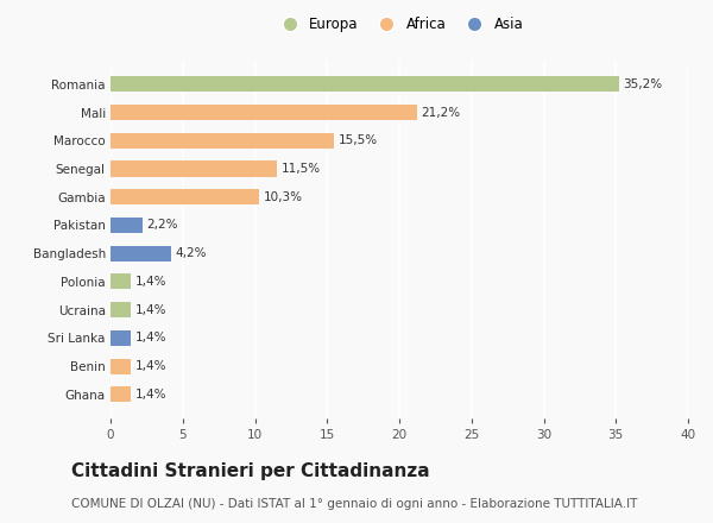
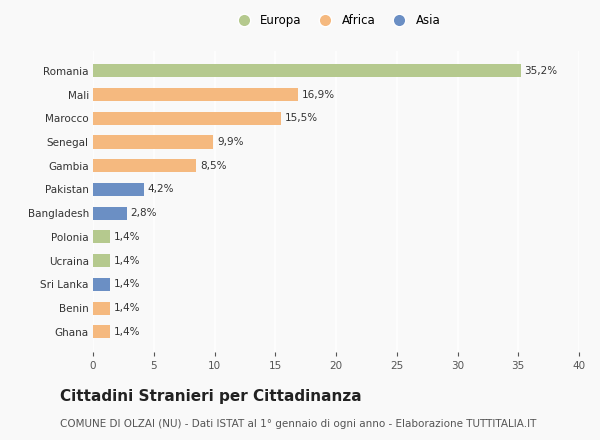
Mali: 21,2% -> 16,9%
Senegal: 11,5% -> 9,9%
Gambia: 10,3% -> 8,5%
Pakistan: 2,2% -> 4,2%
Bangladesh: 4,2% -> 2,8%
